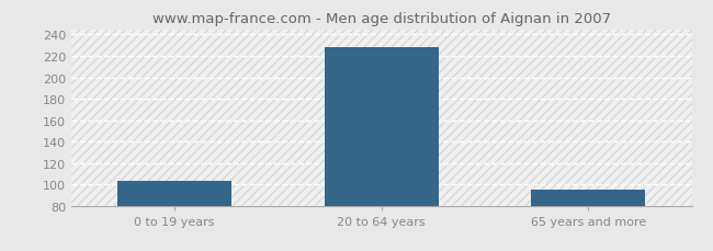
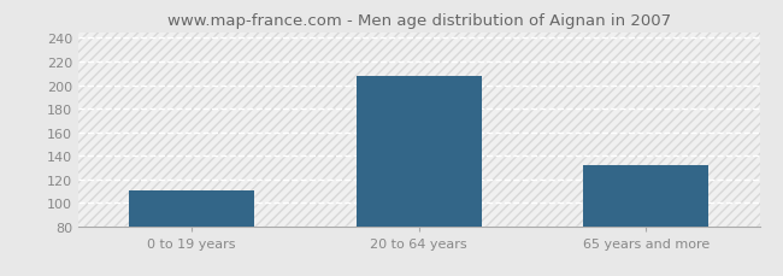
0 to 19 years: 103 -> 110
20 to 64 years: 228 -> 208
65 years and more: 95 -> 132
